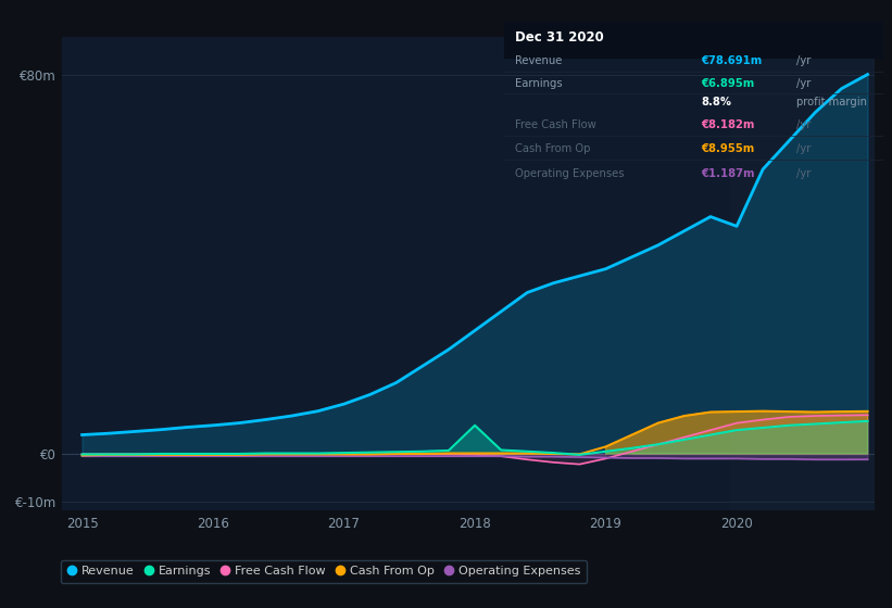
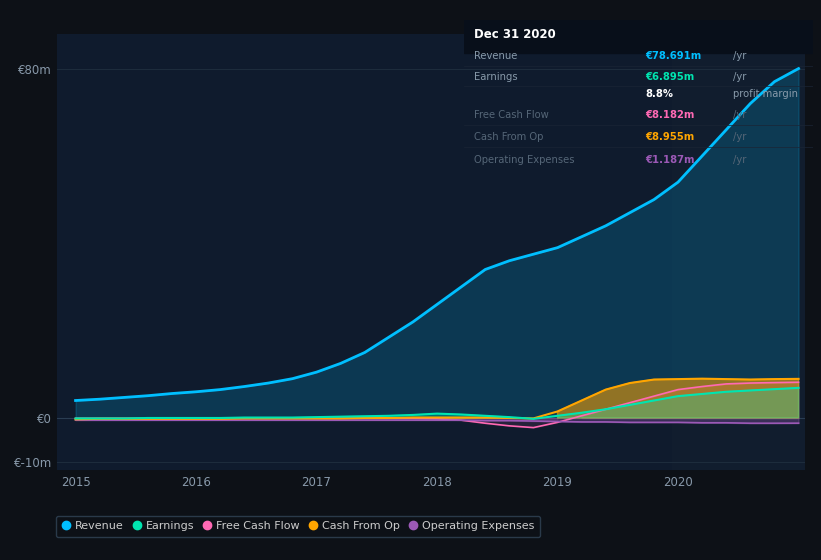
Earnings/2018: €6.0m -> €1.0m
Revenue/2020: €48.0m -> €54.0m
